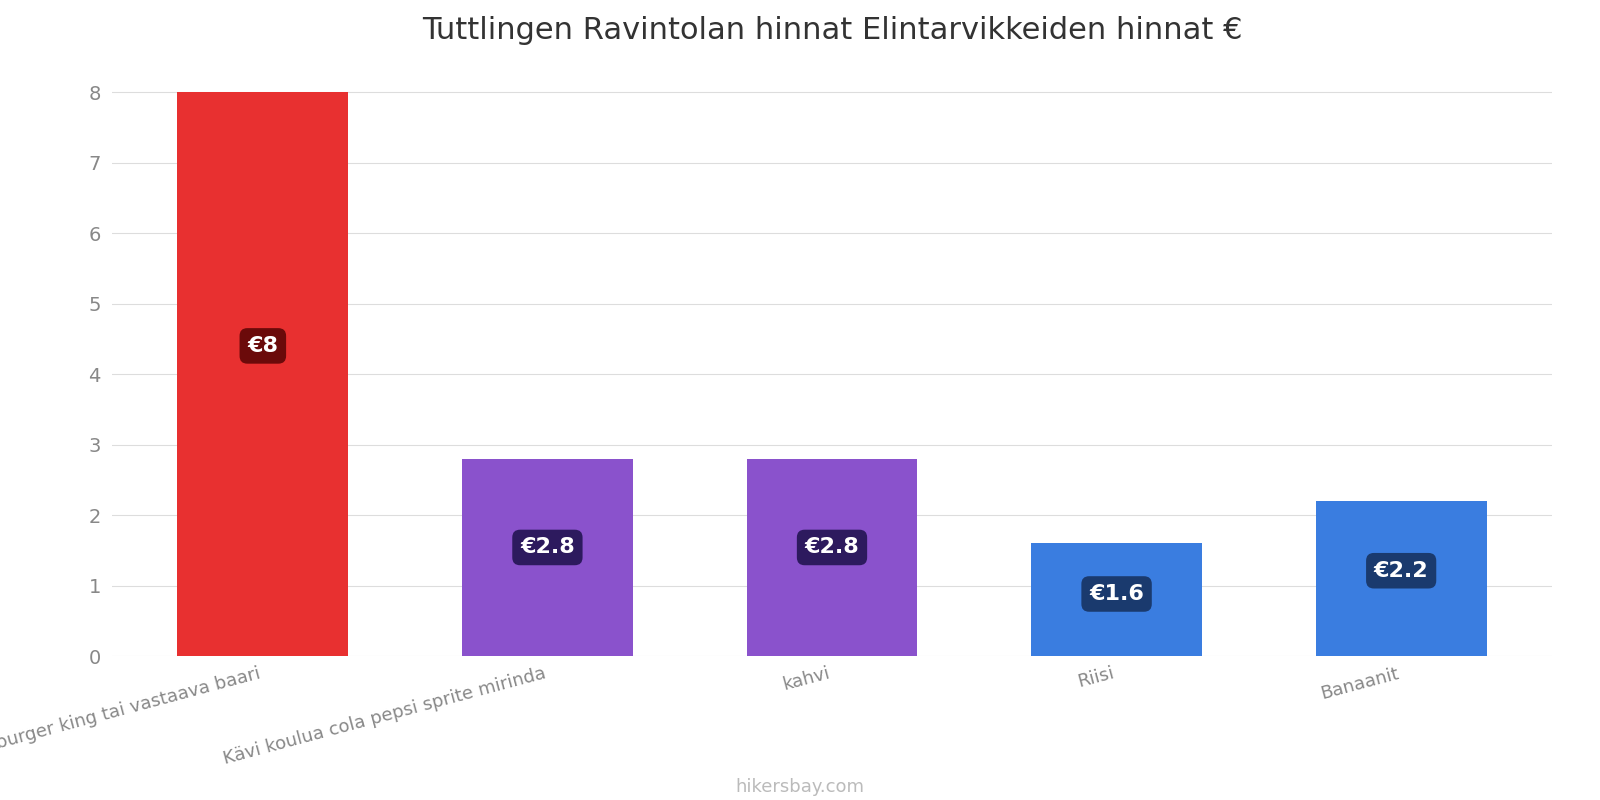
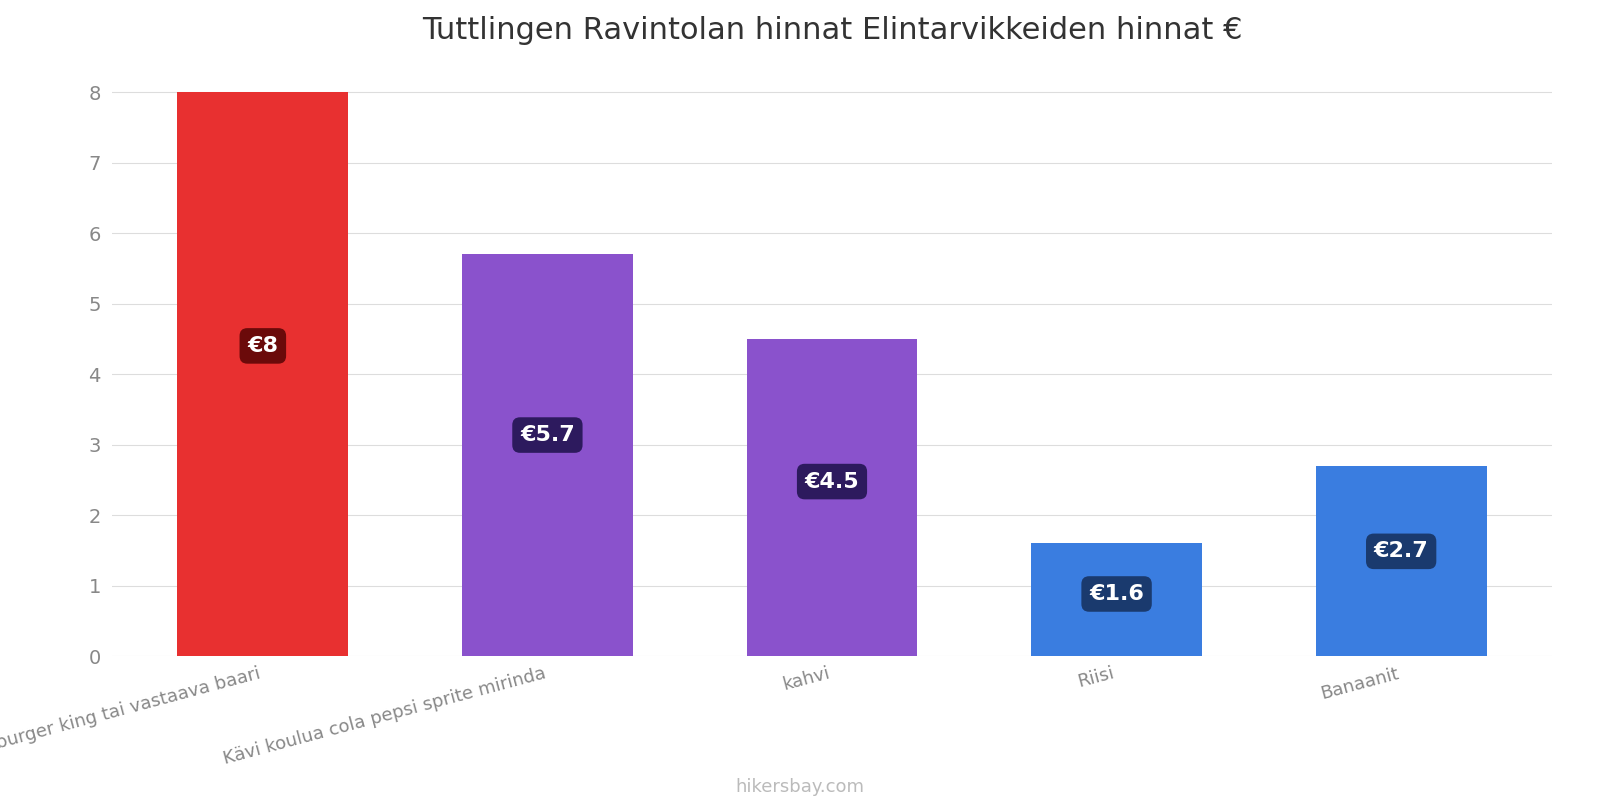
Kävi koulua cola pepsi sprite mirinda: €2.8 -> €5.7
kahvi: €2.8 -> €4.5
Banaanit: €2.2 -> €2.7
